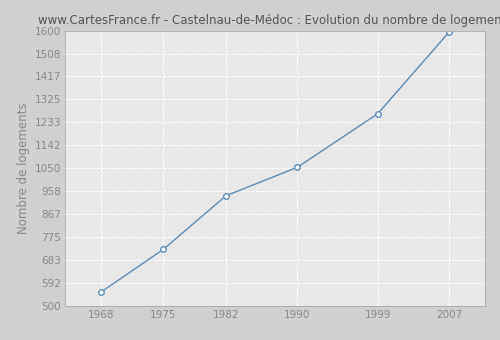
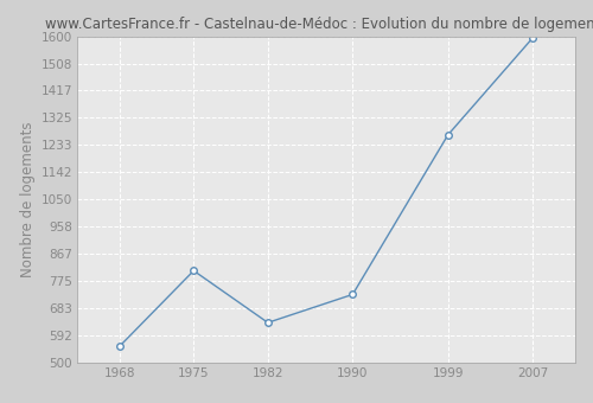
1975: 726 -> 810
1982: 940 -> 635
1990: 1054 -> 730
